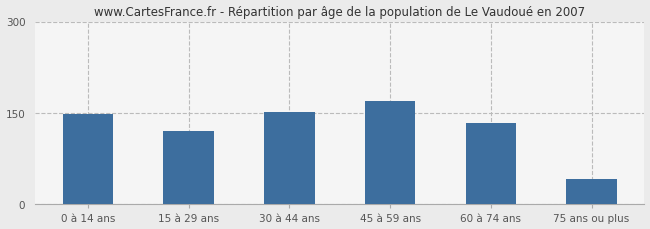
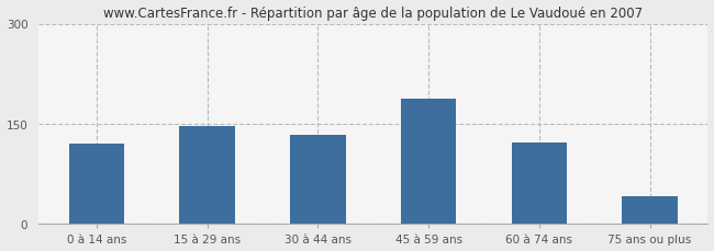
0 à 14 ans: 149 -> 120
15 à 29 ans: 120 -> 146
30 à 44 ans: 152 -> 134
45 à 59 ans: 170 -> 188
60 à 74 ans: 133 -> 122
